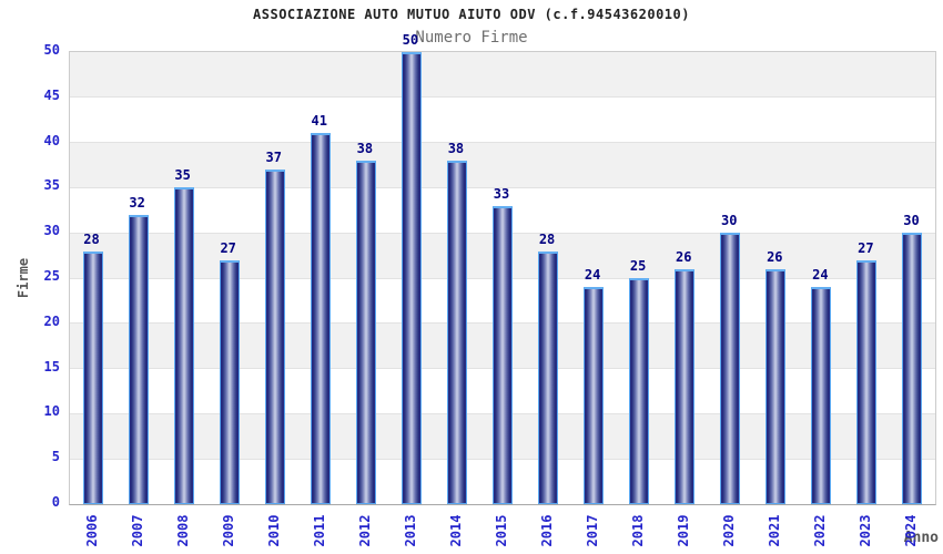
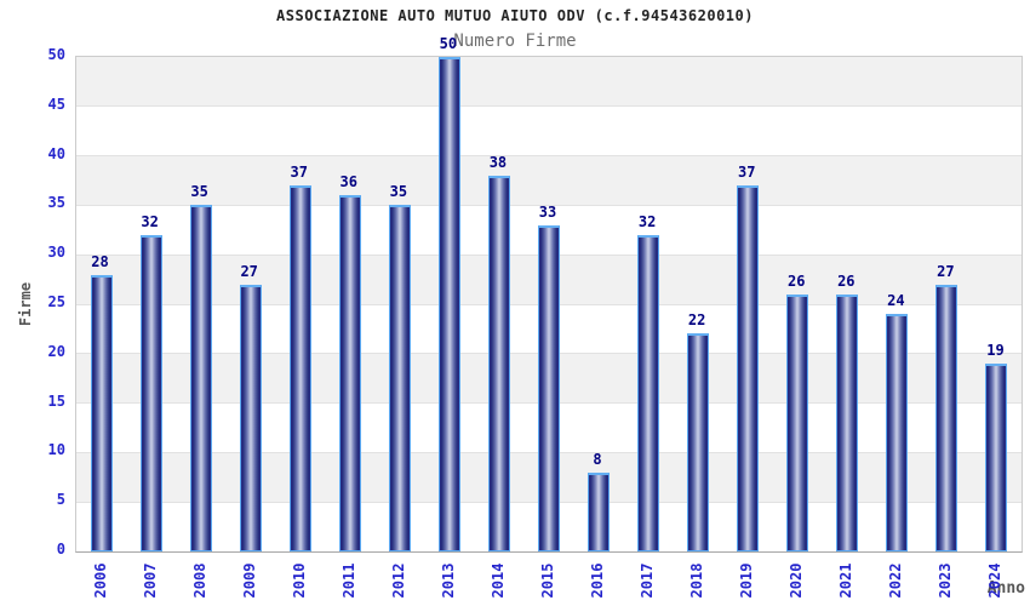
2011: 41 -> 36
2012: 38 -> 35
2016: 28 -> 8
2017: 24 -> 32
2018: 25 -> 22
2019: 26 -> 37
2020: 30 -> 26
2024: 30 -> 19
